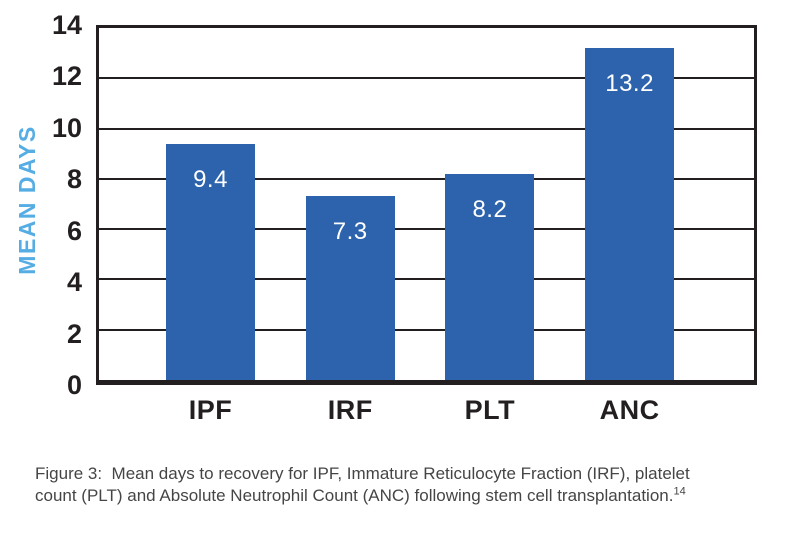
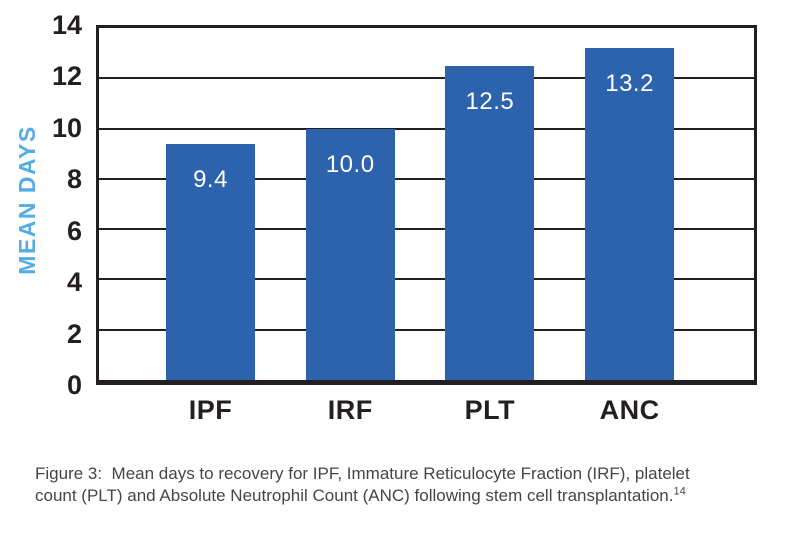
IRF: 7.3 -> 10.0
PLT: 8.2 -> 12.5
